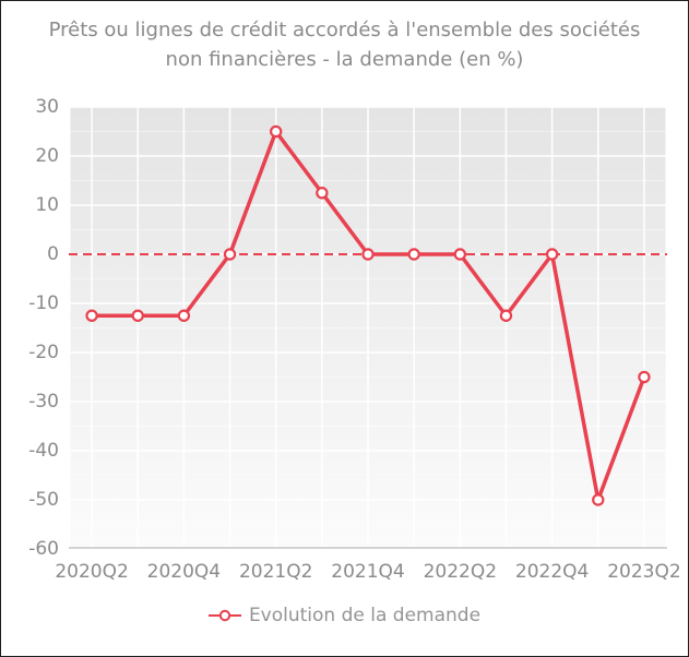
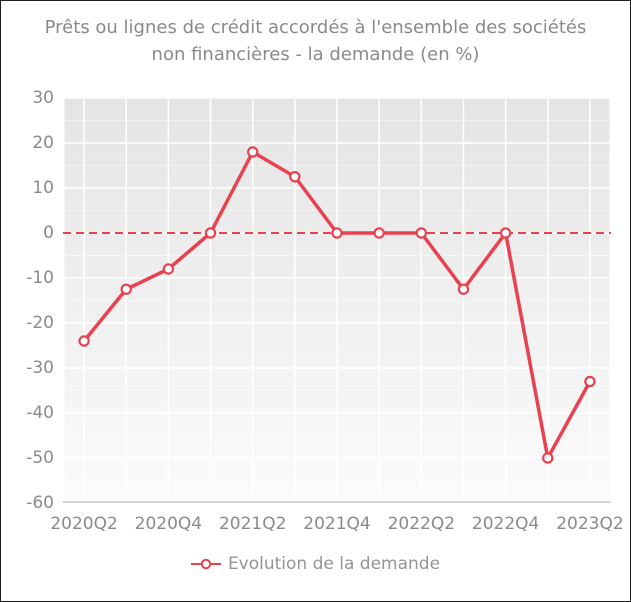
2020Q2: -12 -> -24
2020Q4: -12 -> -8
2021Q2: 25 -> 18
2023Q2: -25 -> -33
